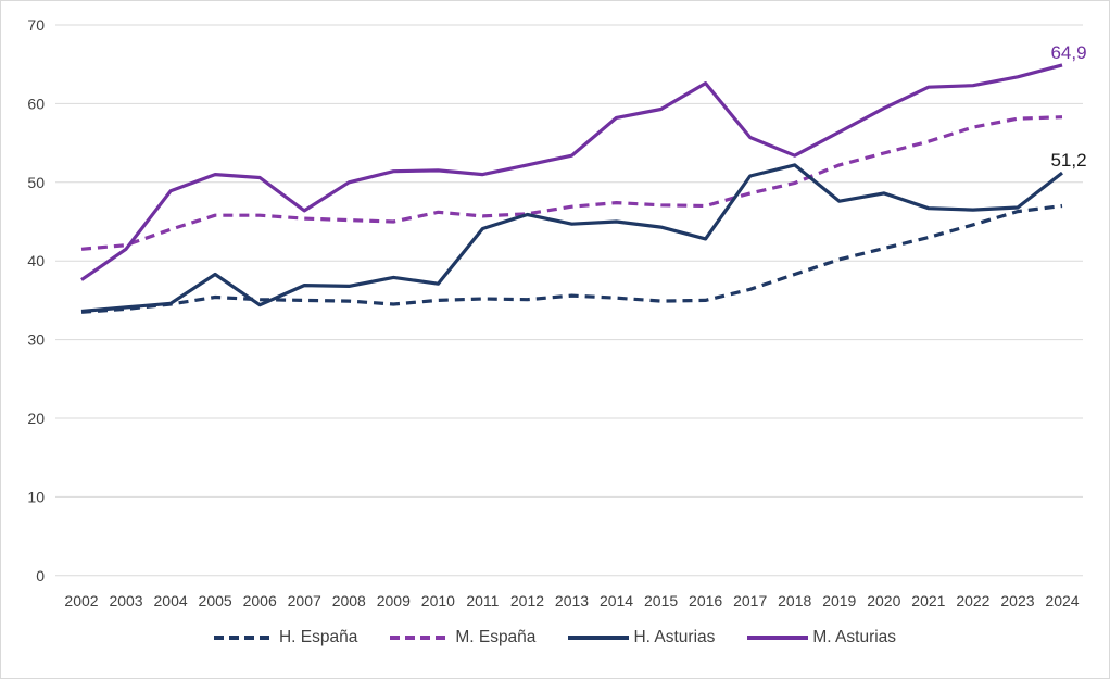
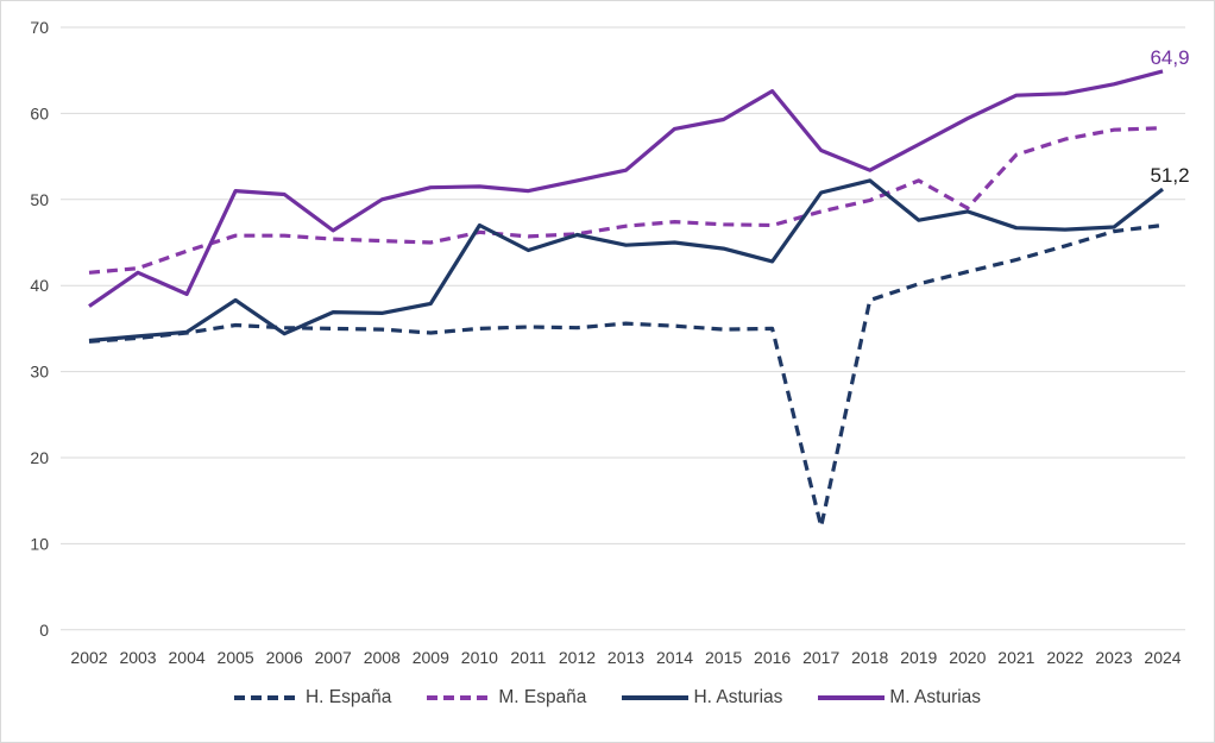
M. Asturias/2004: 49 -> 39
H. Asturias/2010: 37 -> 47
H. España/2017: 36 -> 12
M. España/2020: 54 -> 49
